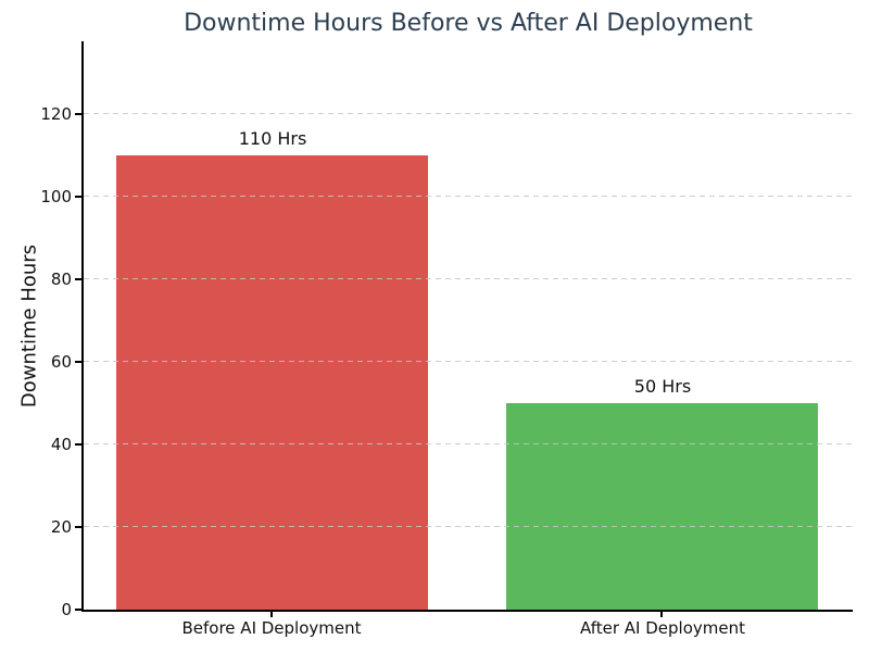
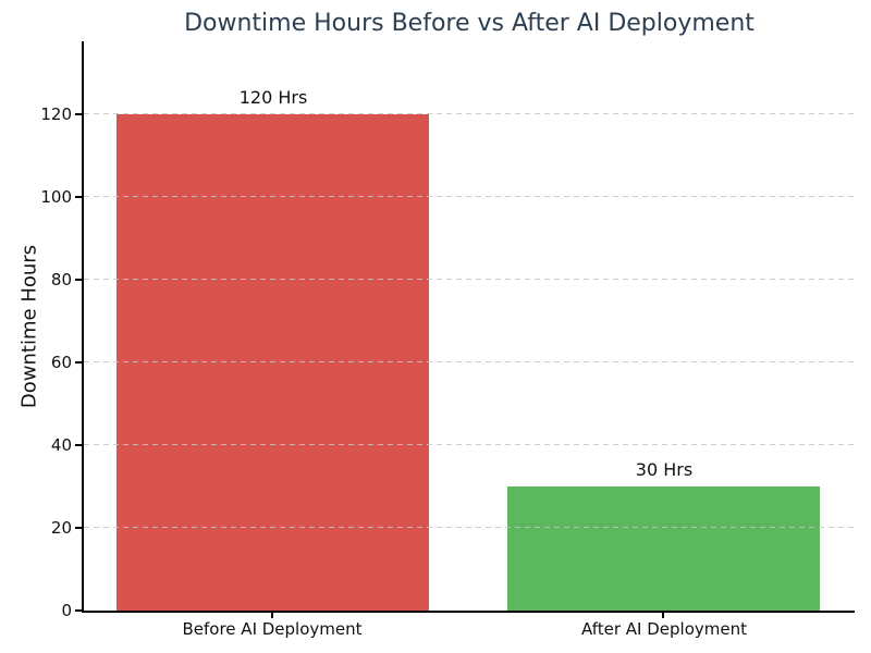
Before AI Deployment: 110 -> 120
After AI Deployment: 50 -> 30
